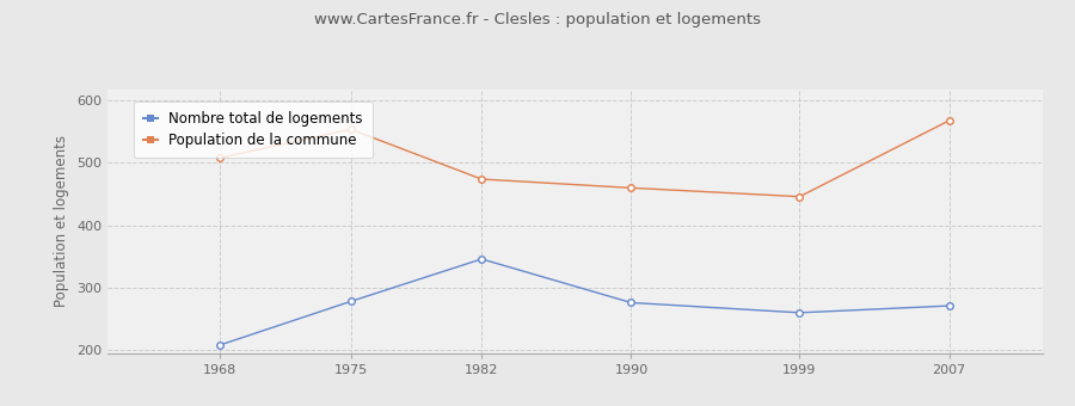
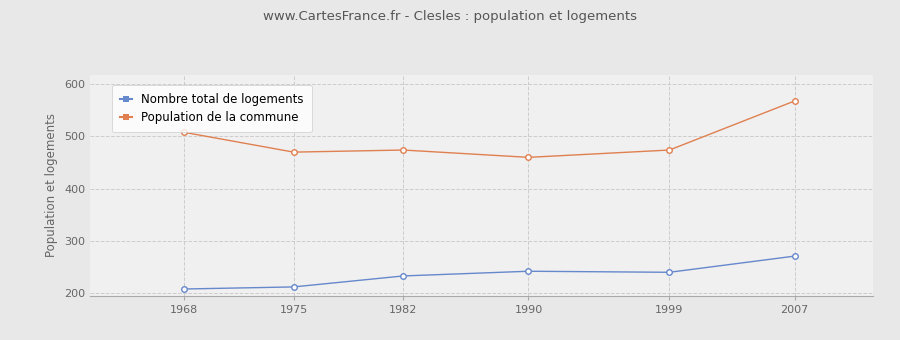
Nombre total de logements/1975: 278 -> 212
Population de la commune/1975: 554 -> 470
Nombre total de logements/1982: 346 -> 233
Nombre total de logements/1990: 276 -> 242
Nombre total de logements/1999: 260 -> 240
Population de la commune/1999: 446 -> 474
